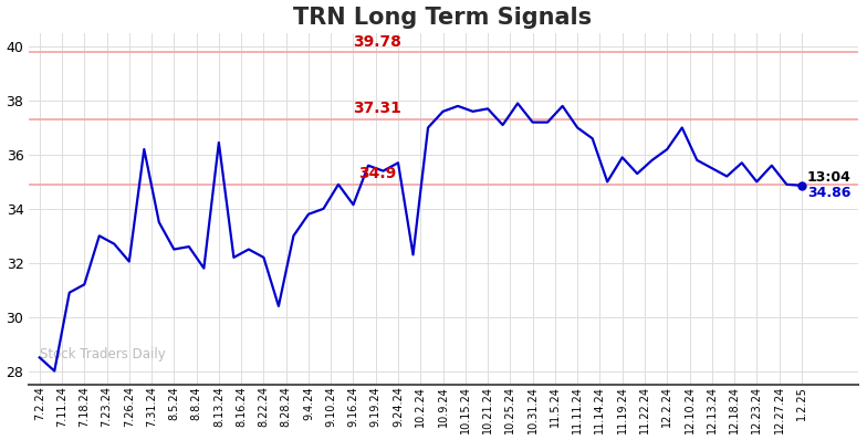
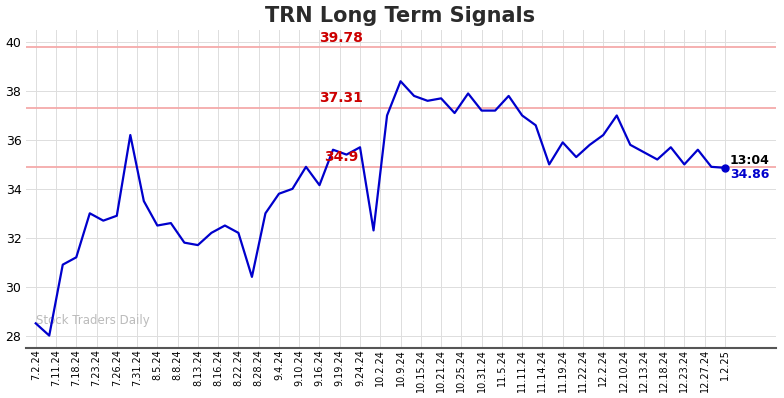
7.26.24: 32.05 -> 32.90
8.13.24: 36.45 -> 31.70
10.9.24: 37.60 -> 38.40
